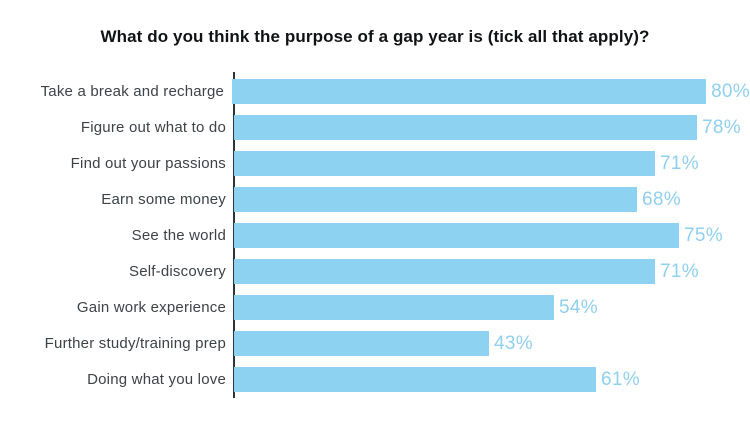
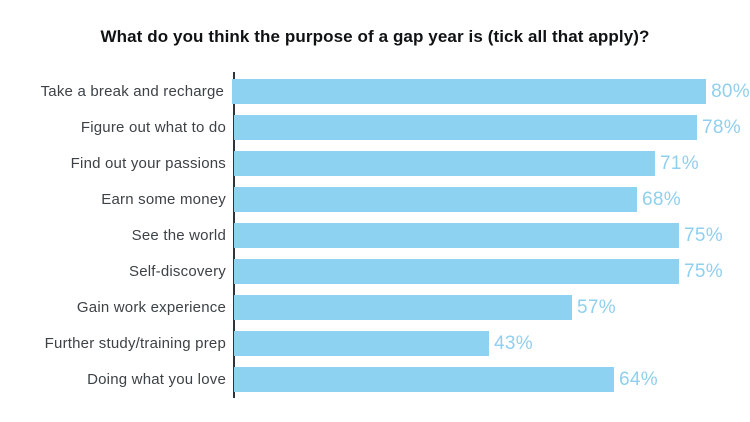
Self-discovery: 71% -> 75%
Gain work experience: 54% -> 57%
Doing what you love: 61% -> 64%
